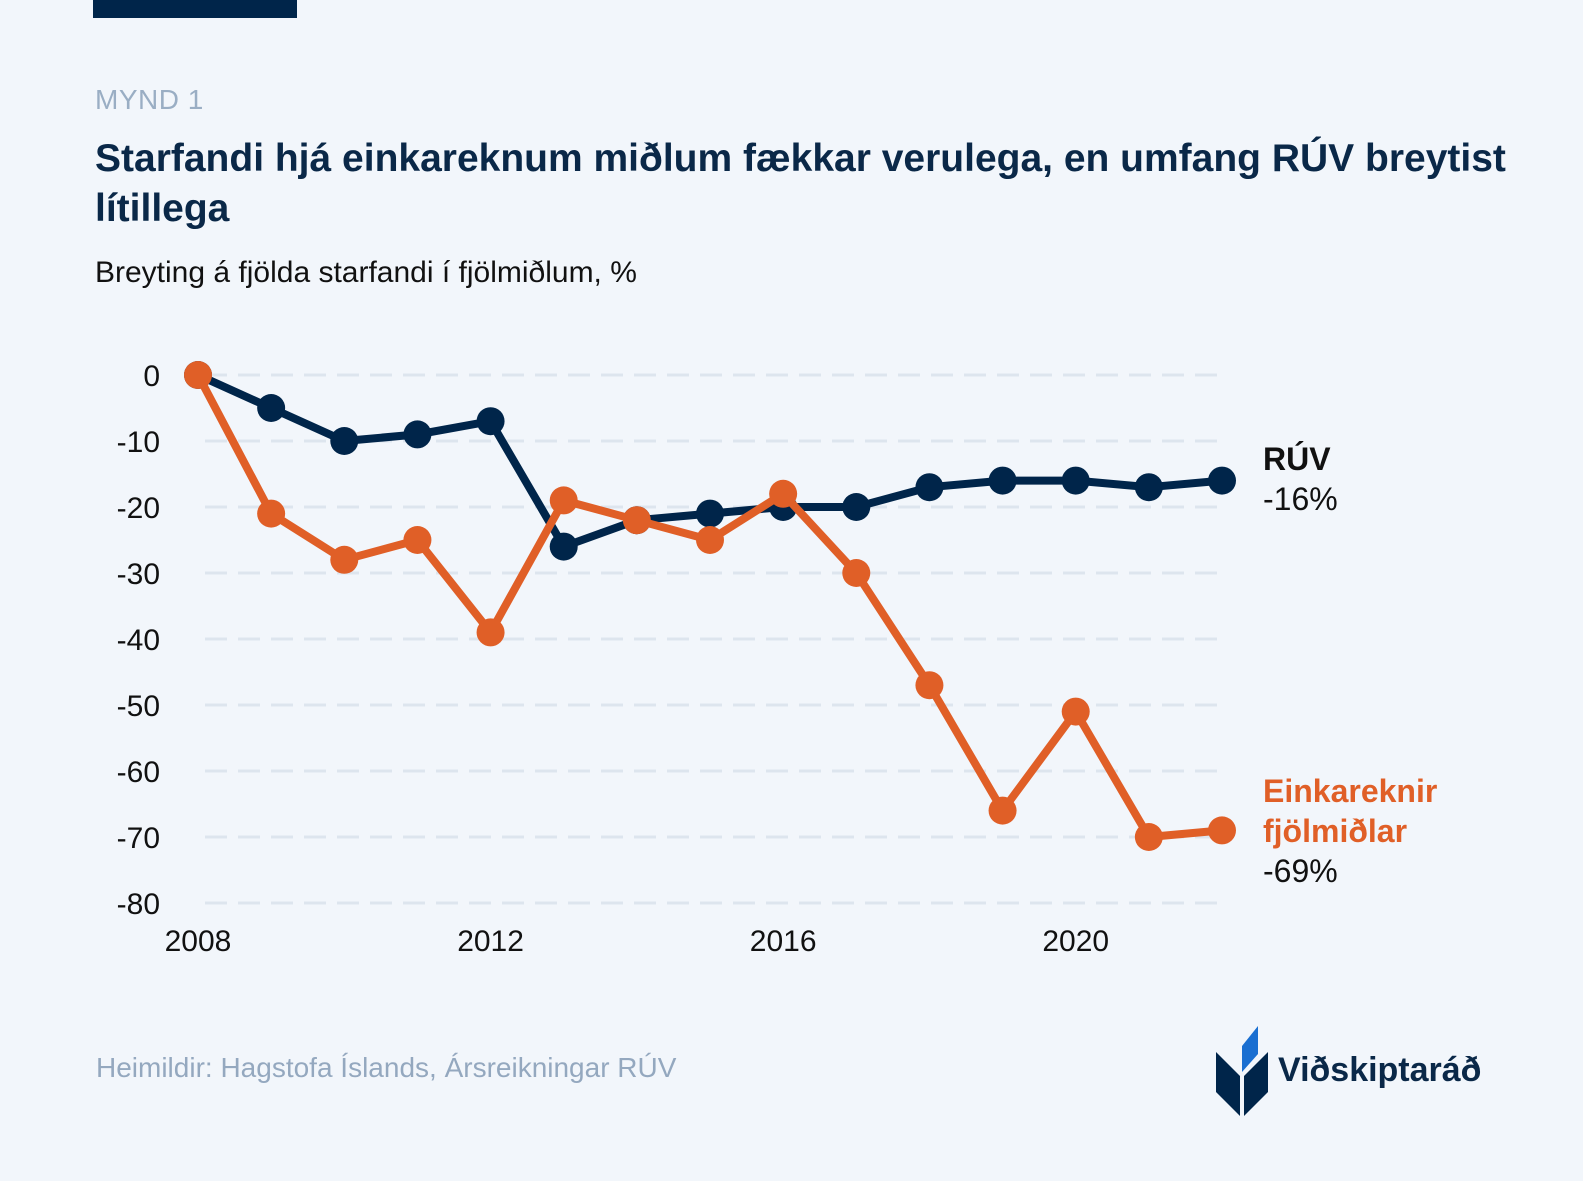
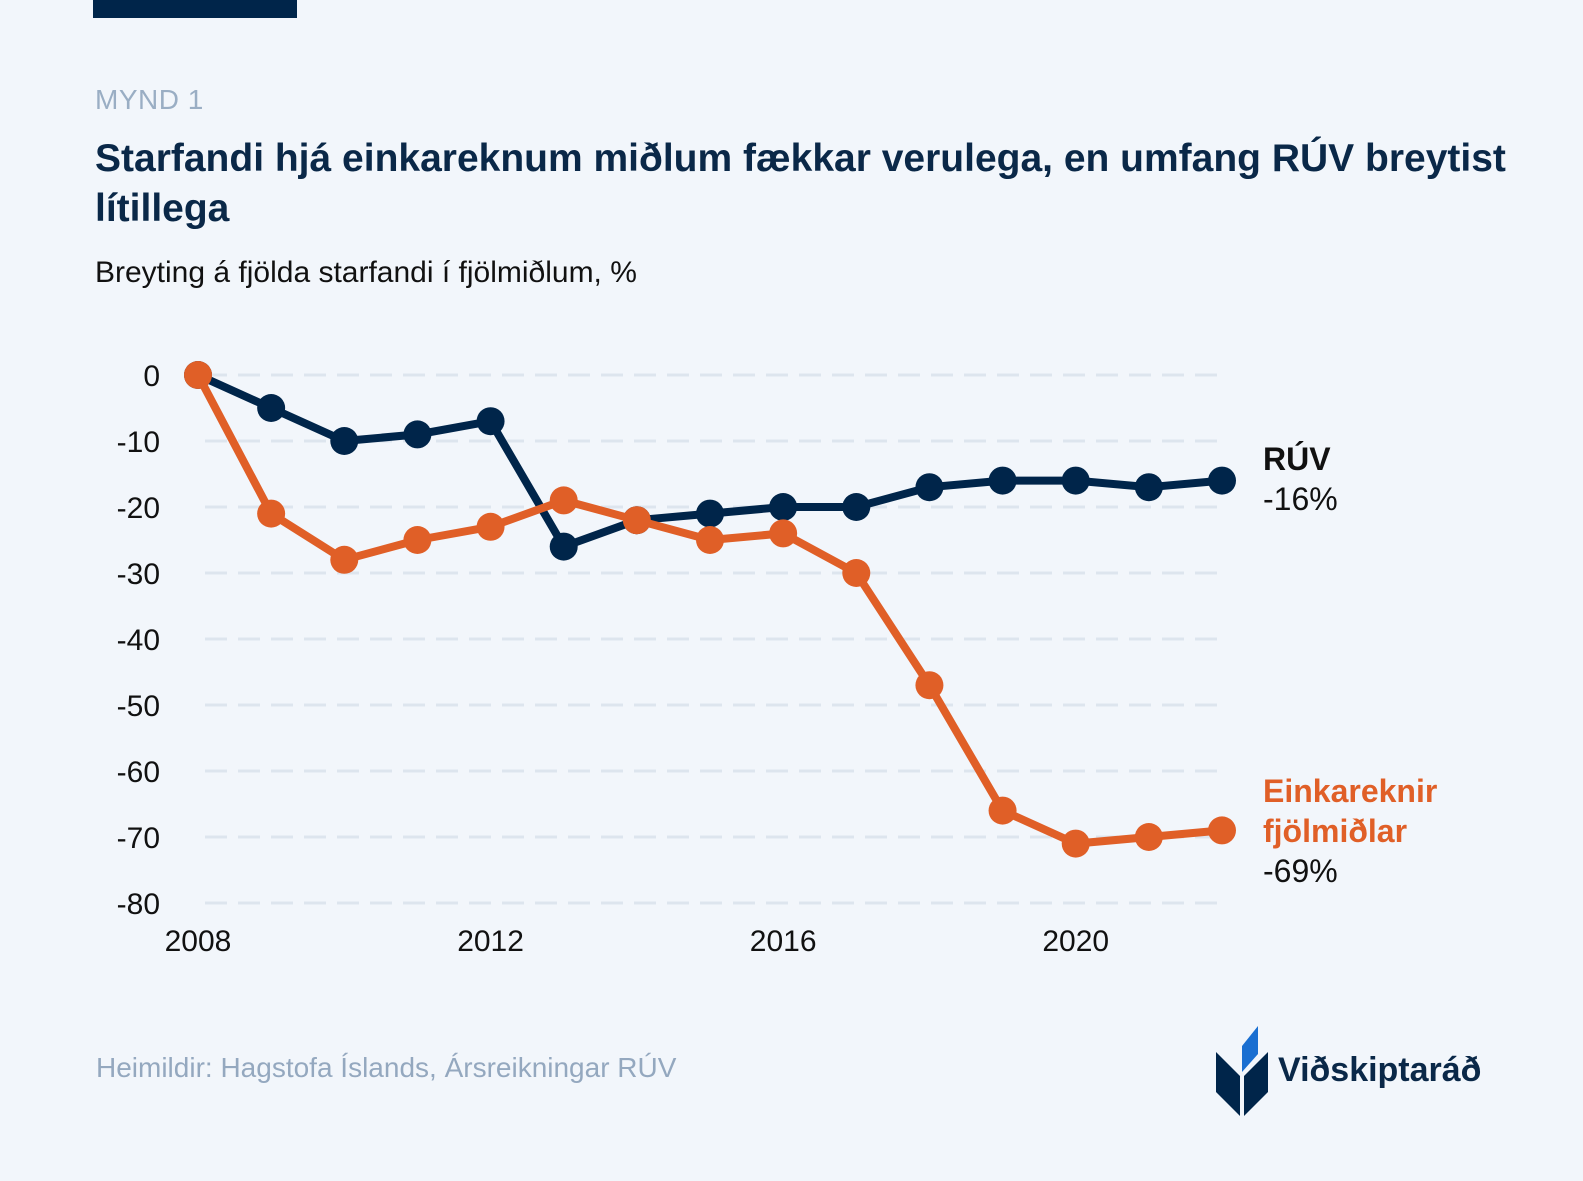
Einkareknir fjölmiðlar/2012: -39 -> -23
Einkareknir fjölmiðlar/2016: -18 -> -24
Einkareknir fjölmiðlar/2020: -51 -> -71
